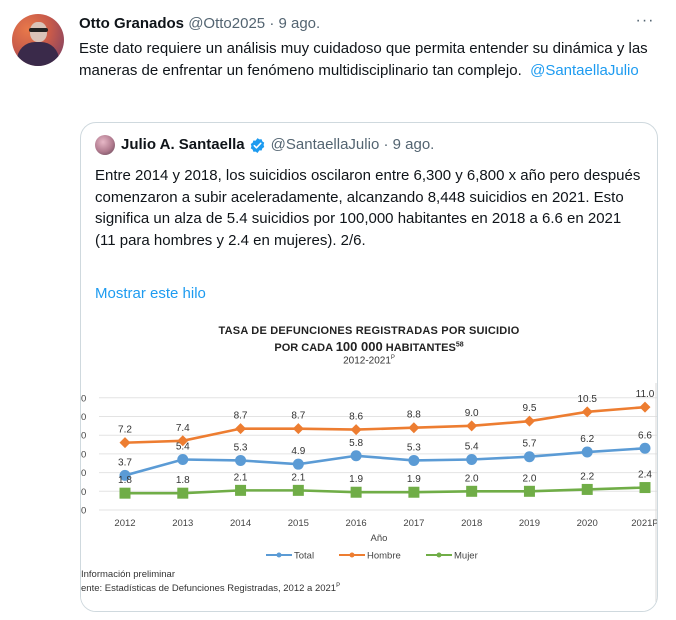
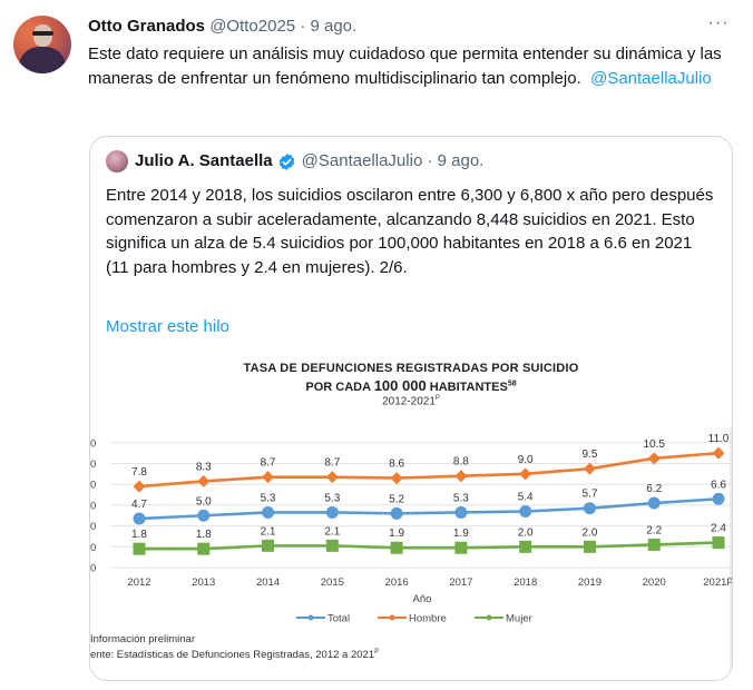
Total/2012: 3.7 -> 4.7
Hombre/2012: 7.2 -> 7.8
Total/2013: 5.4 -> 5.0
Hombre/2013: 7.4 -> 8.3
Total/2015: 4.9 -> 5.3
Total/2016: 5.8 -> 5.2
